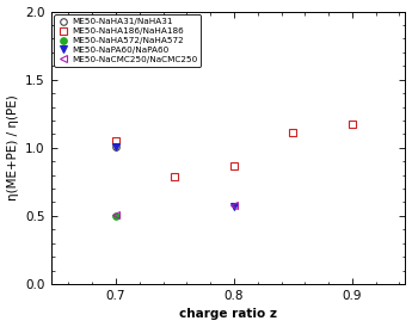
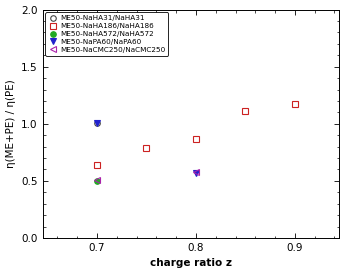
0.7: 1.05 -> 0.64
